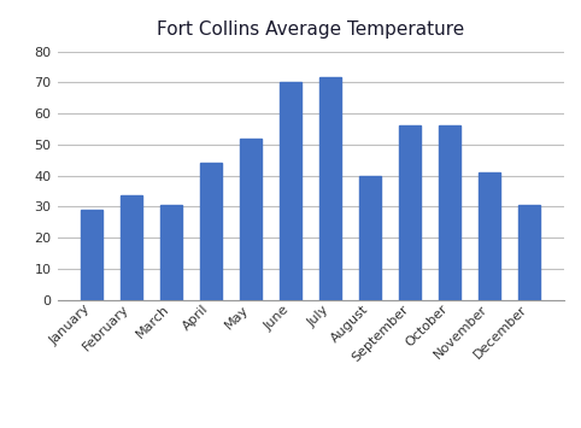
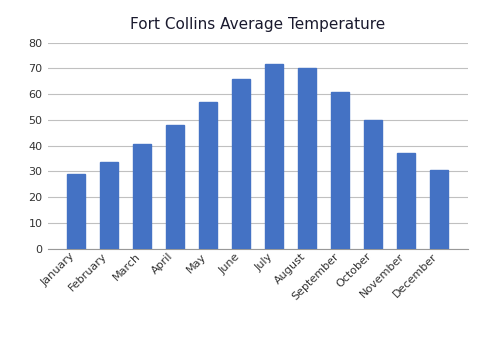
March: 30.5 -> 40.5
April: 44.0 -> 48.0
May: 52.0 -> 57.0
June: 70.0 -> 66.0
August: 40.0 -> 70.0
September: 56.0 -> 61.0
October: 56.0 -> 50.0
November: 41.0 -> 37.0
